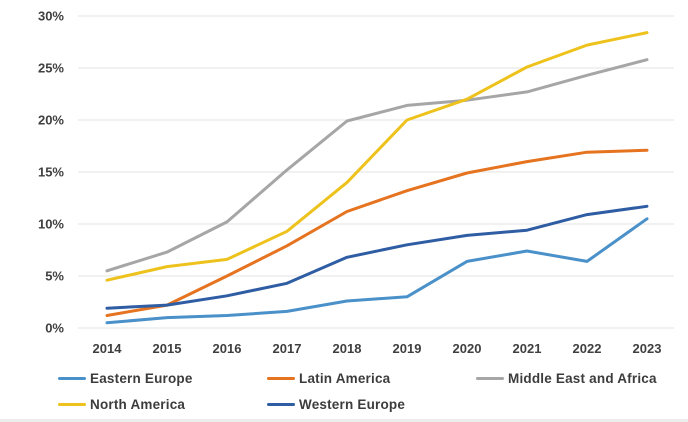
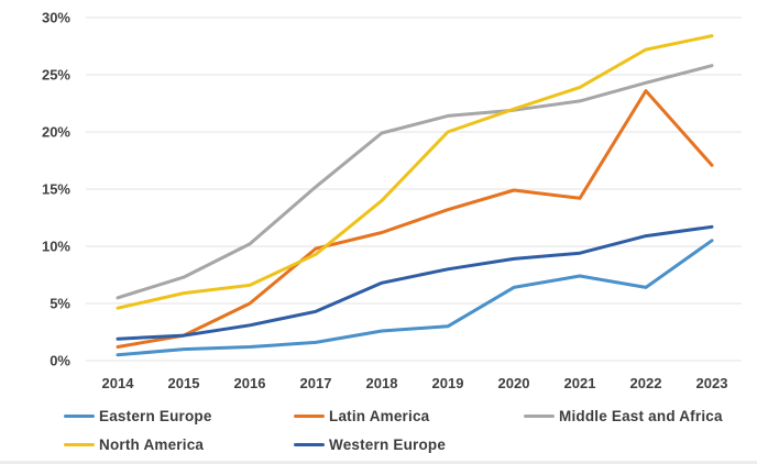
Latin America/2017: 7.9% -> 9.8%
Latin America/2021: 16.0% -> 14.2%
North America/2021: 25.1% -> 23.9%
Latin America/2022: 16.9% -> 23.6%
